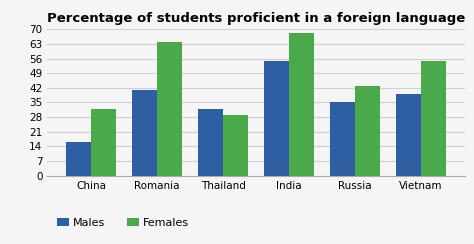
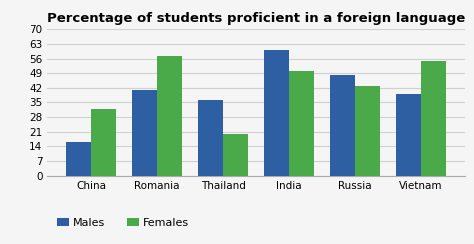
Females/Romania: 64 -> 57
Males/Thailand: 32 -> 36
Females/Thailand: 29 -> 20
Males/India: 55 -> 60
Females/India: 68 -> 50
Males/Russia: 35 -> 48
